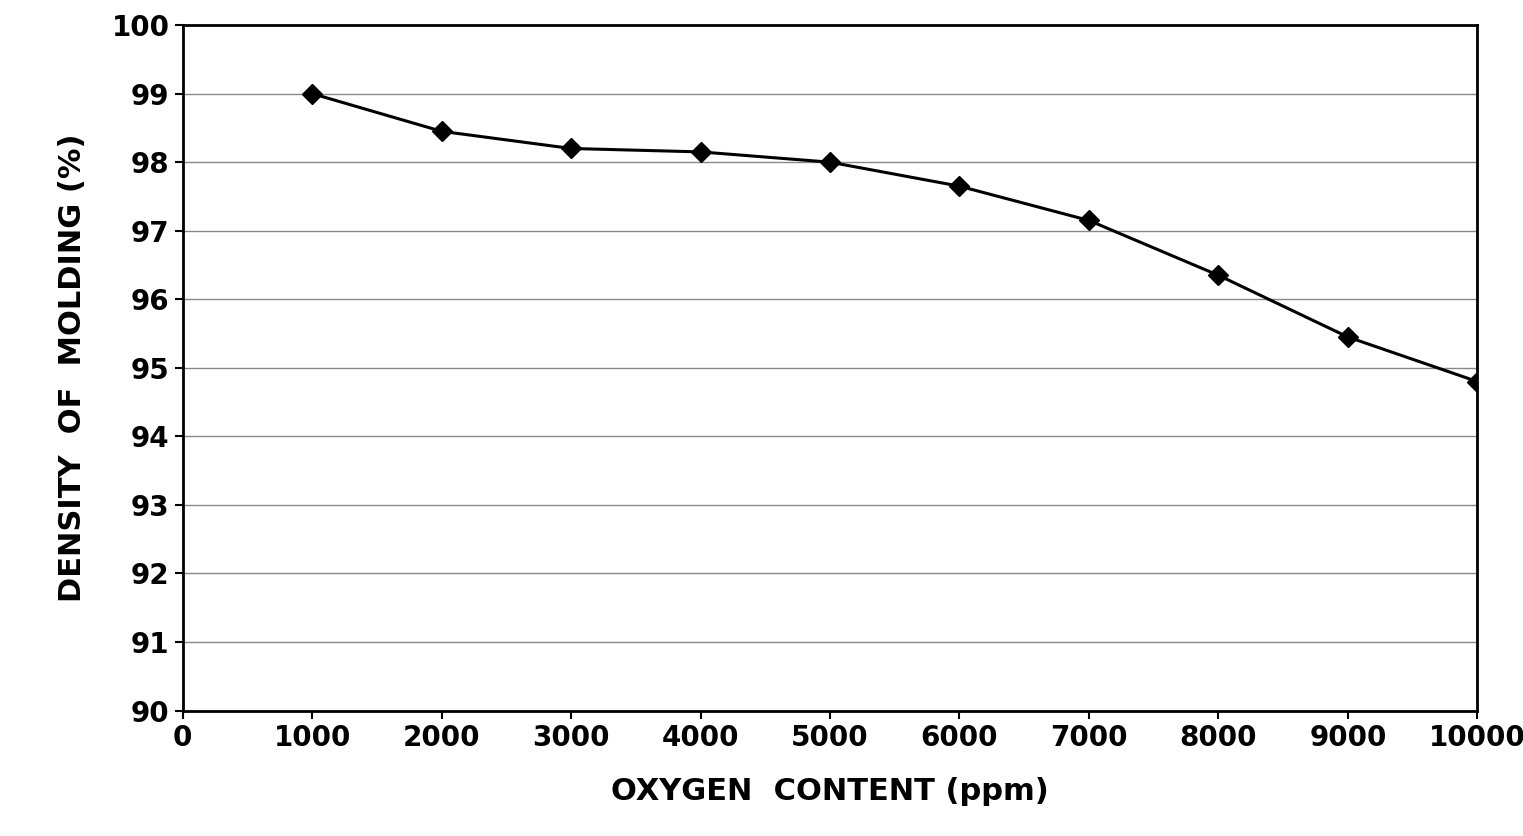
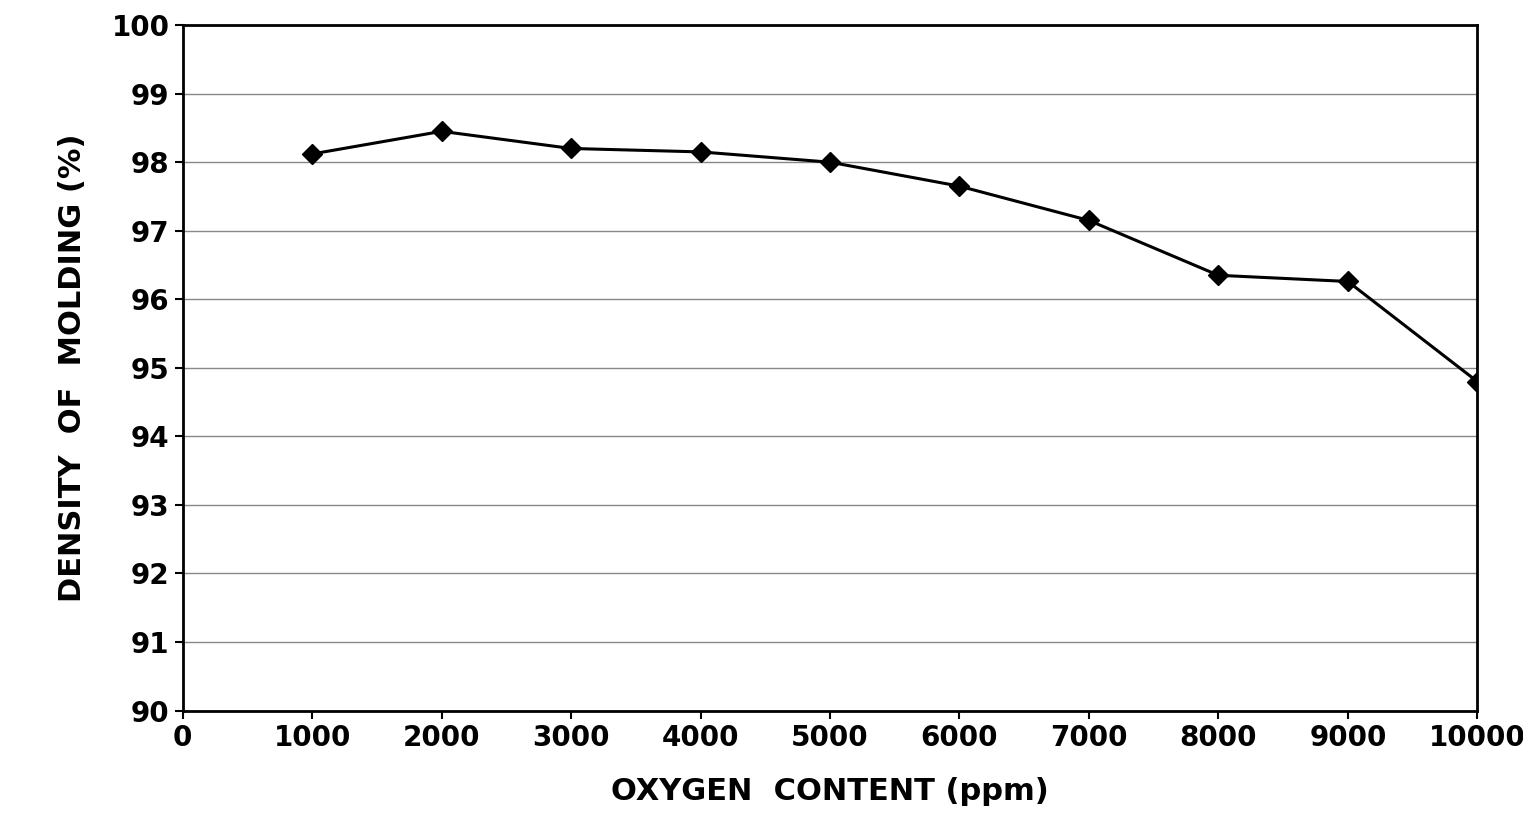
1000: 99.00 -> 98.12
9000: 95.45 -> 96.26
